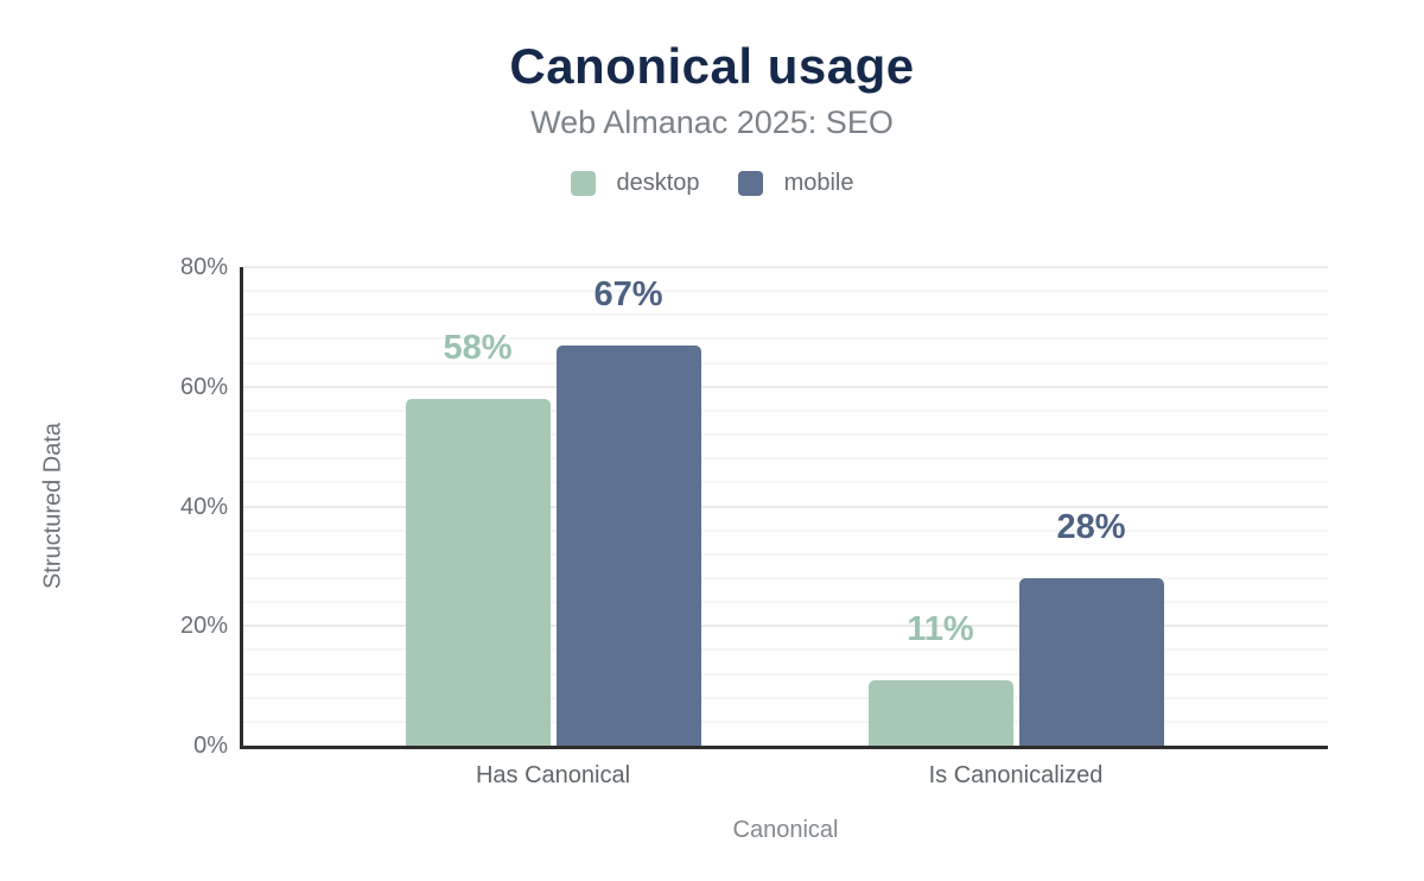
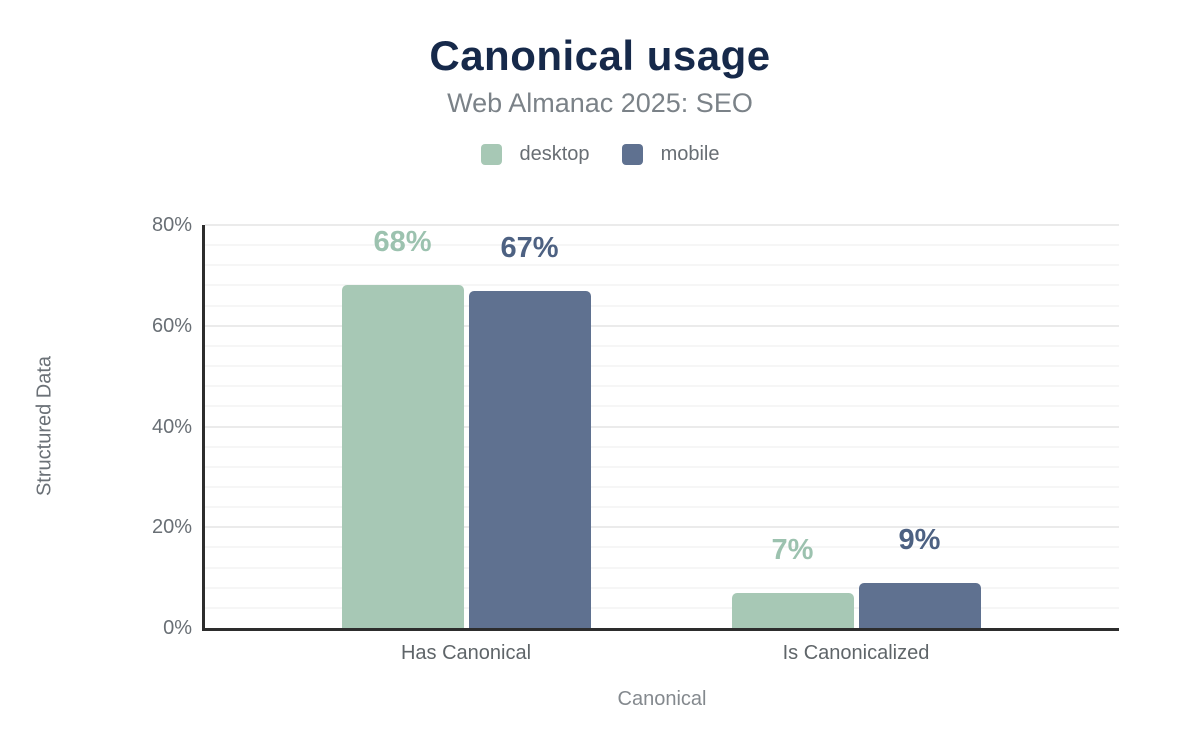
desktop/Has Canonical: 58% -> 68%
desktop/Is Canonicalized: 11% -> 7%
mobile/Is Canonicalized: 28% -> 9%
